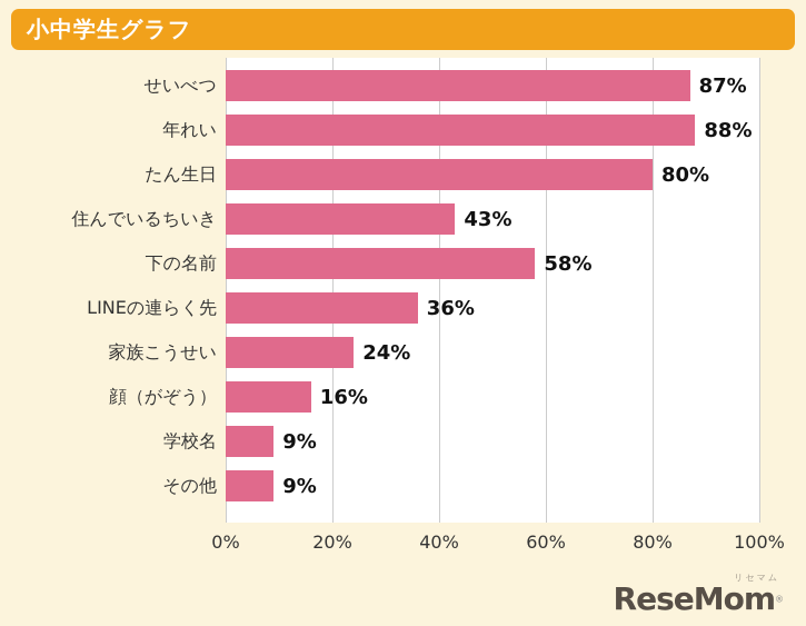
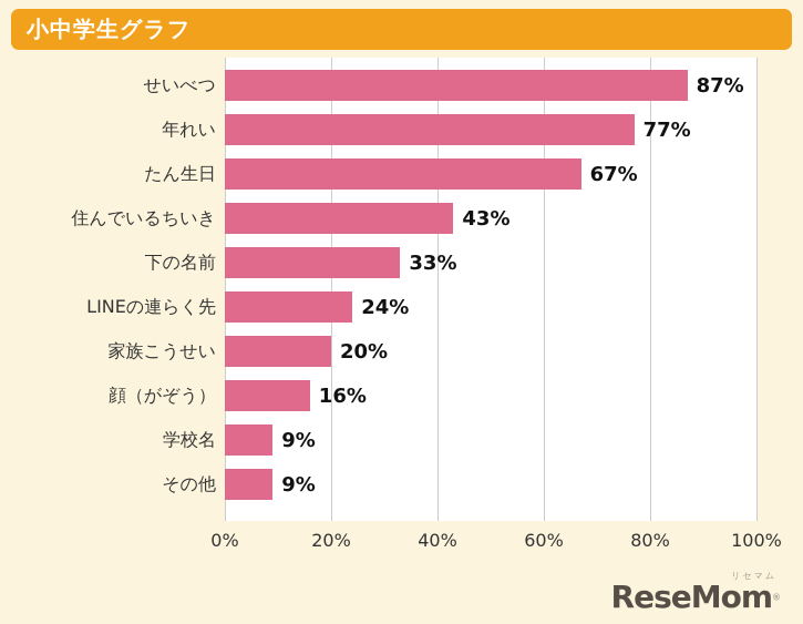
年れい: 88% -> 77%
たん生日: 80% -> 67%
下の名前: 58% -> 33%
LINEの連らく先: 36% -> 24%
家族こうせい: 24% -> 20%
